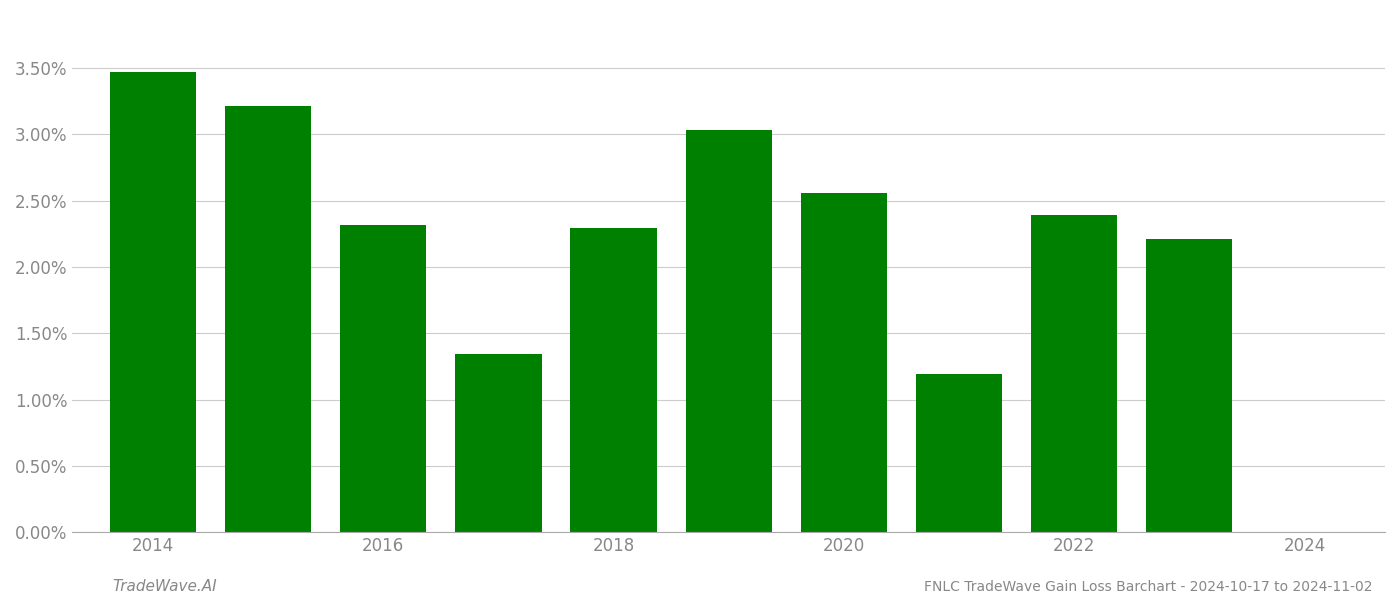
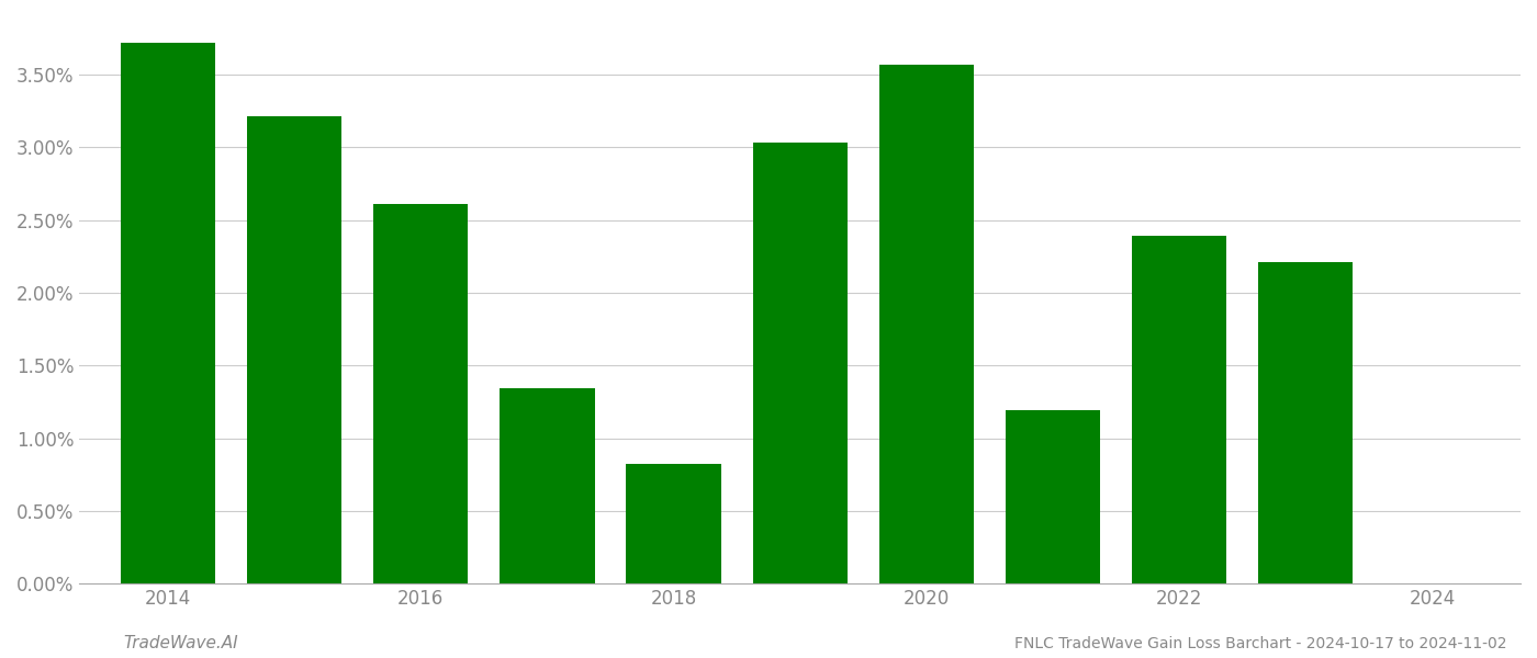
2014: 3.47% -> 3.72%
2016: 2.32% -> 2.61%
2018: 2.29% -> 0.82%
2020: 2.56% -> 3.57%
